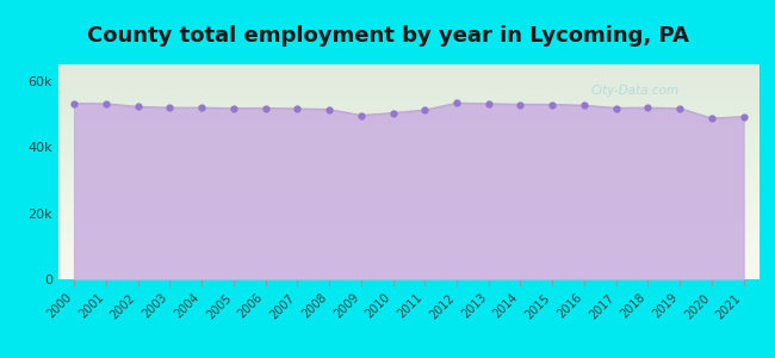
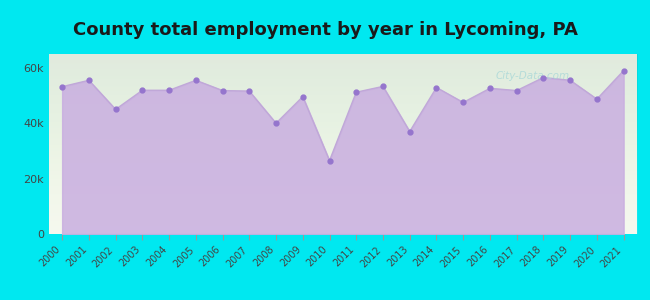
2001: 53.1k -> 55.5k
2002: 52.2k -> 45.0k
2005: 51.7k -> 55.5k
2008: 51.4k -> 40.0k
2010: 50.3k -> 26.5k
2013: 53.1k -> 37.0k
2015: 52.9k -> 47.5k
2018: 51.9k -> 56.5k
2019: 51.7k -> 55.5k
2021: 49.2k -> 59.0k
